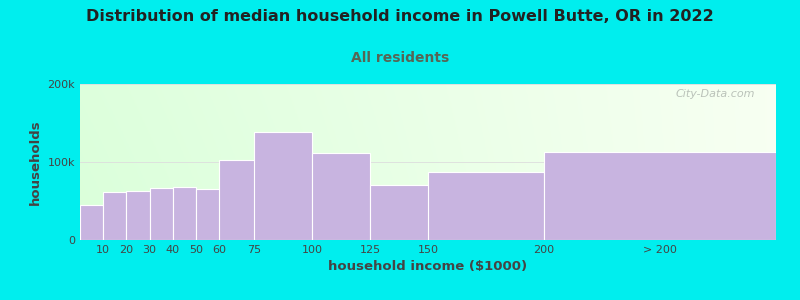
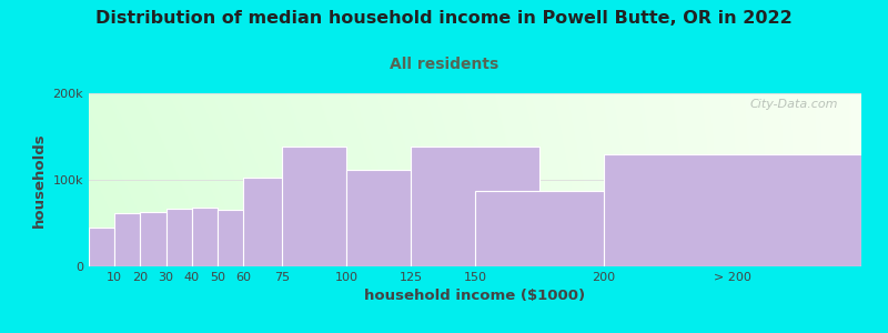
150: 70k -> 138k
> 200: 113k -> 130k
